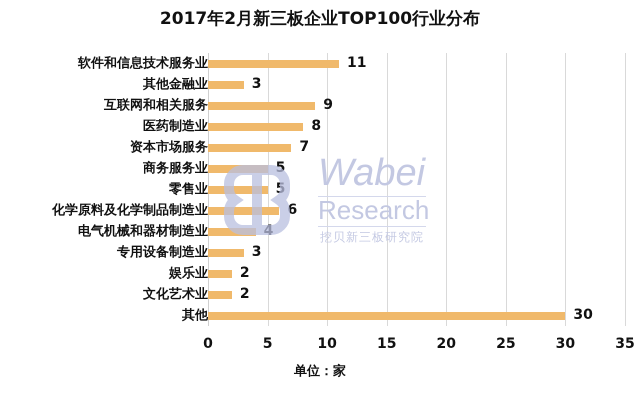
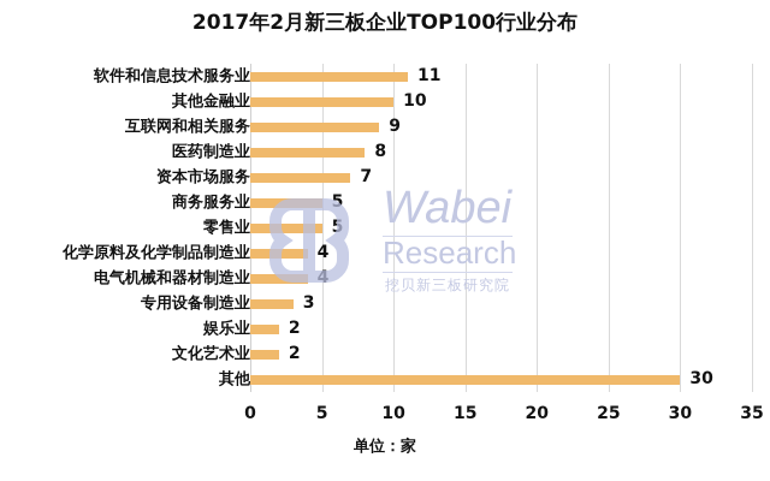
其他金融业: 3 -> 10
化学原料及化学制品制造业: 6 -> 4
